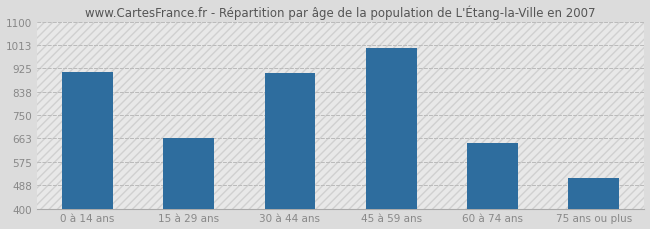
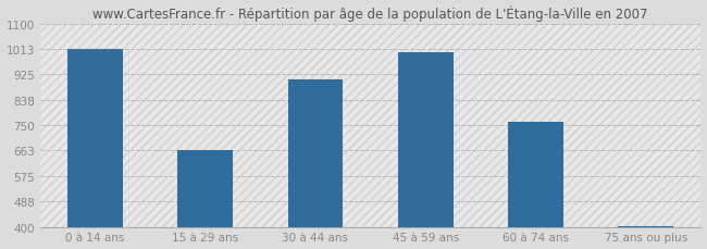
0 à 14 ans: 910 -> 1013
60 à 74 ans: 645 -> 762
75 ans ou plus: 515 -> 403
